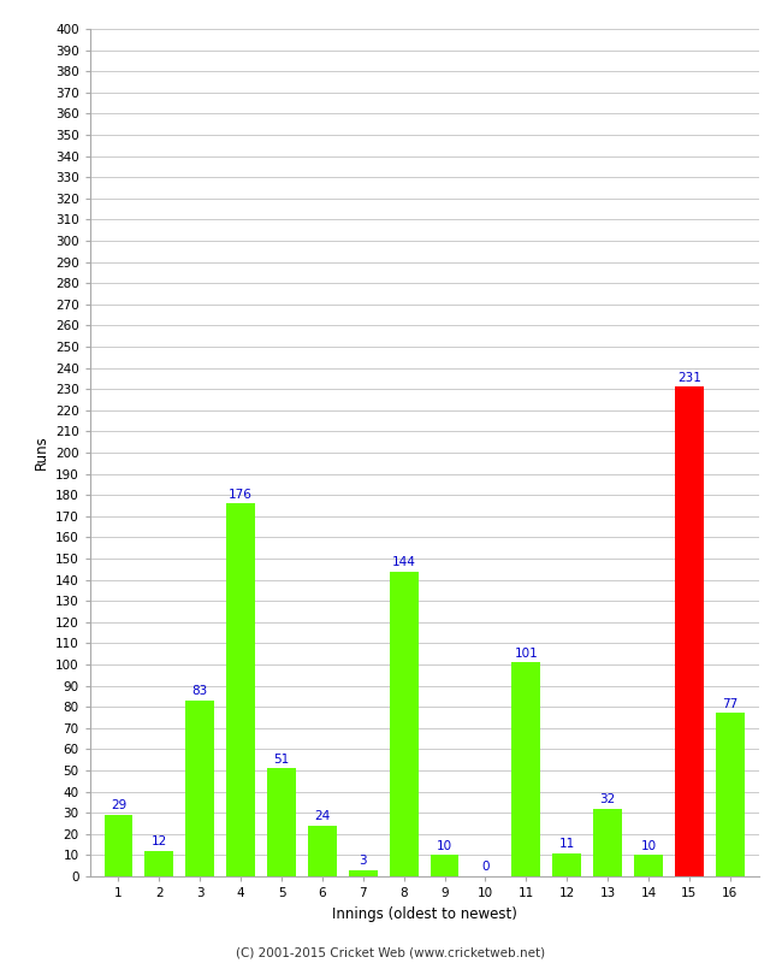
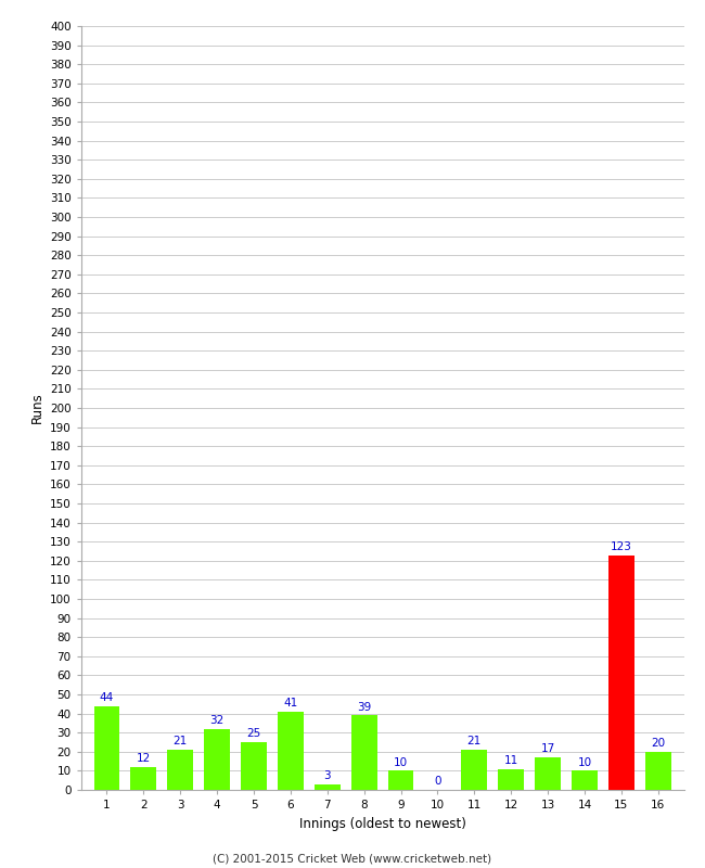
1: 29 -> 44
3: 83 -> 21
4: 176 -> 32
5: 51 -> 25
6: 24 -> 41
8: 144 -> 39
11: 101 -> 21
13: 32 -> 17
15: 231 -> 123
16: 77 -> 20
